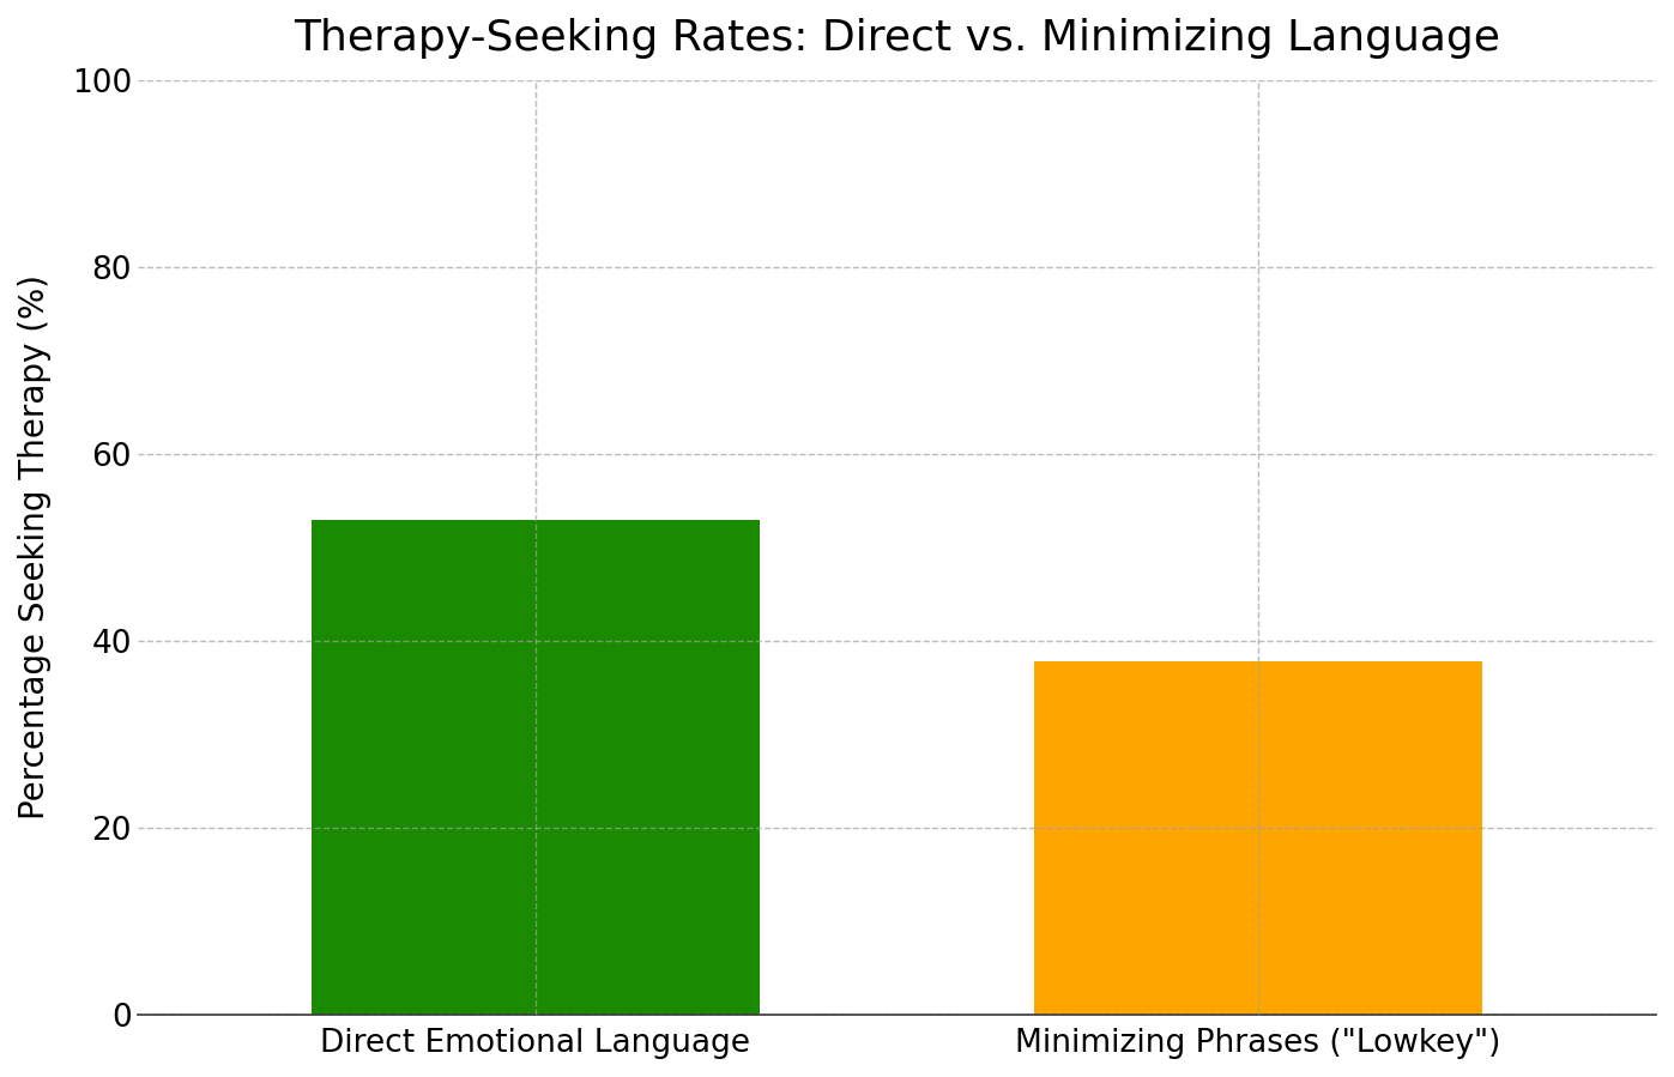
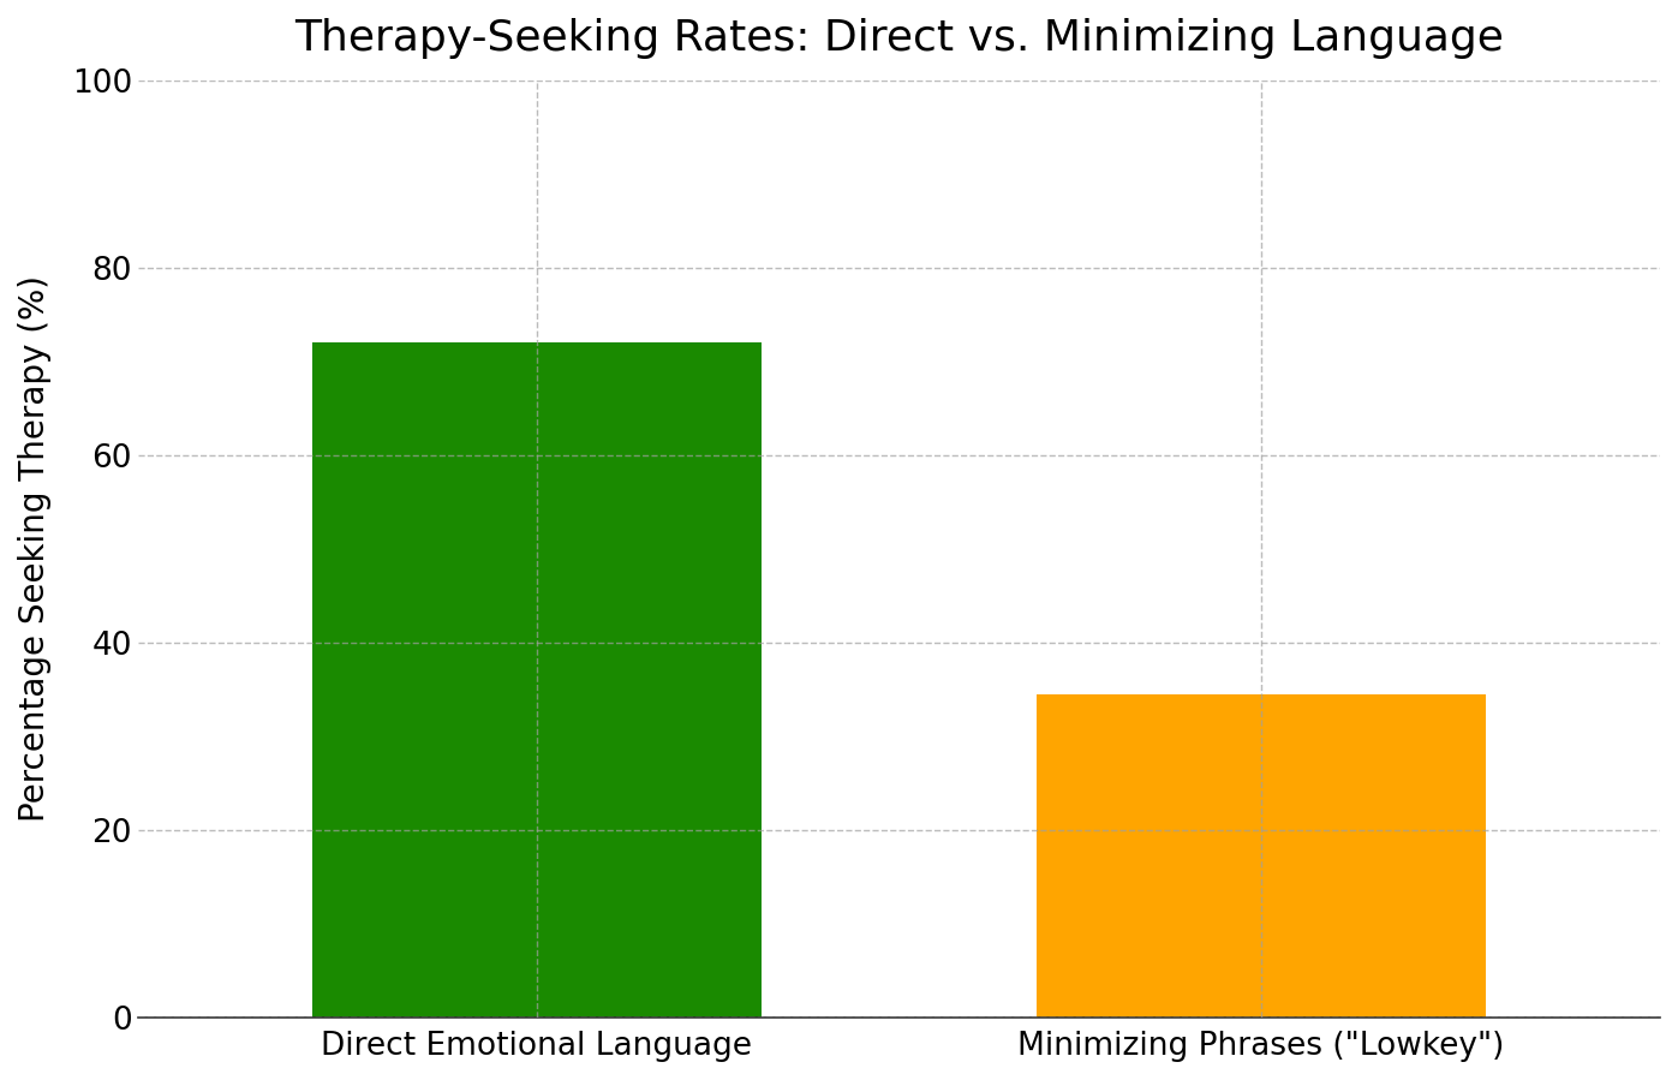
Direct Emotional Language: 53.0 -> 72.0
Minimizing Phrases ("Lowkey"): 37.8 -> 34.5
